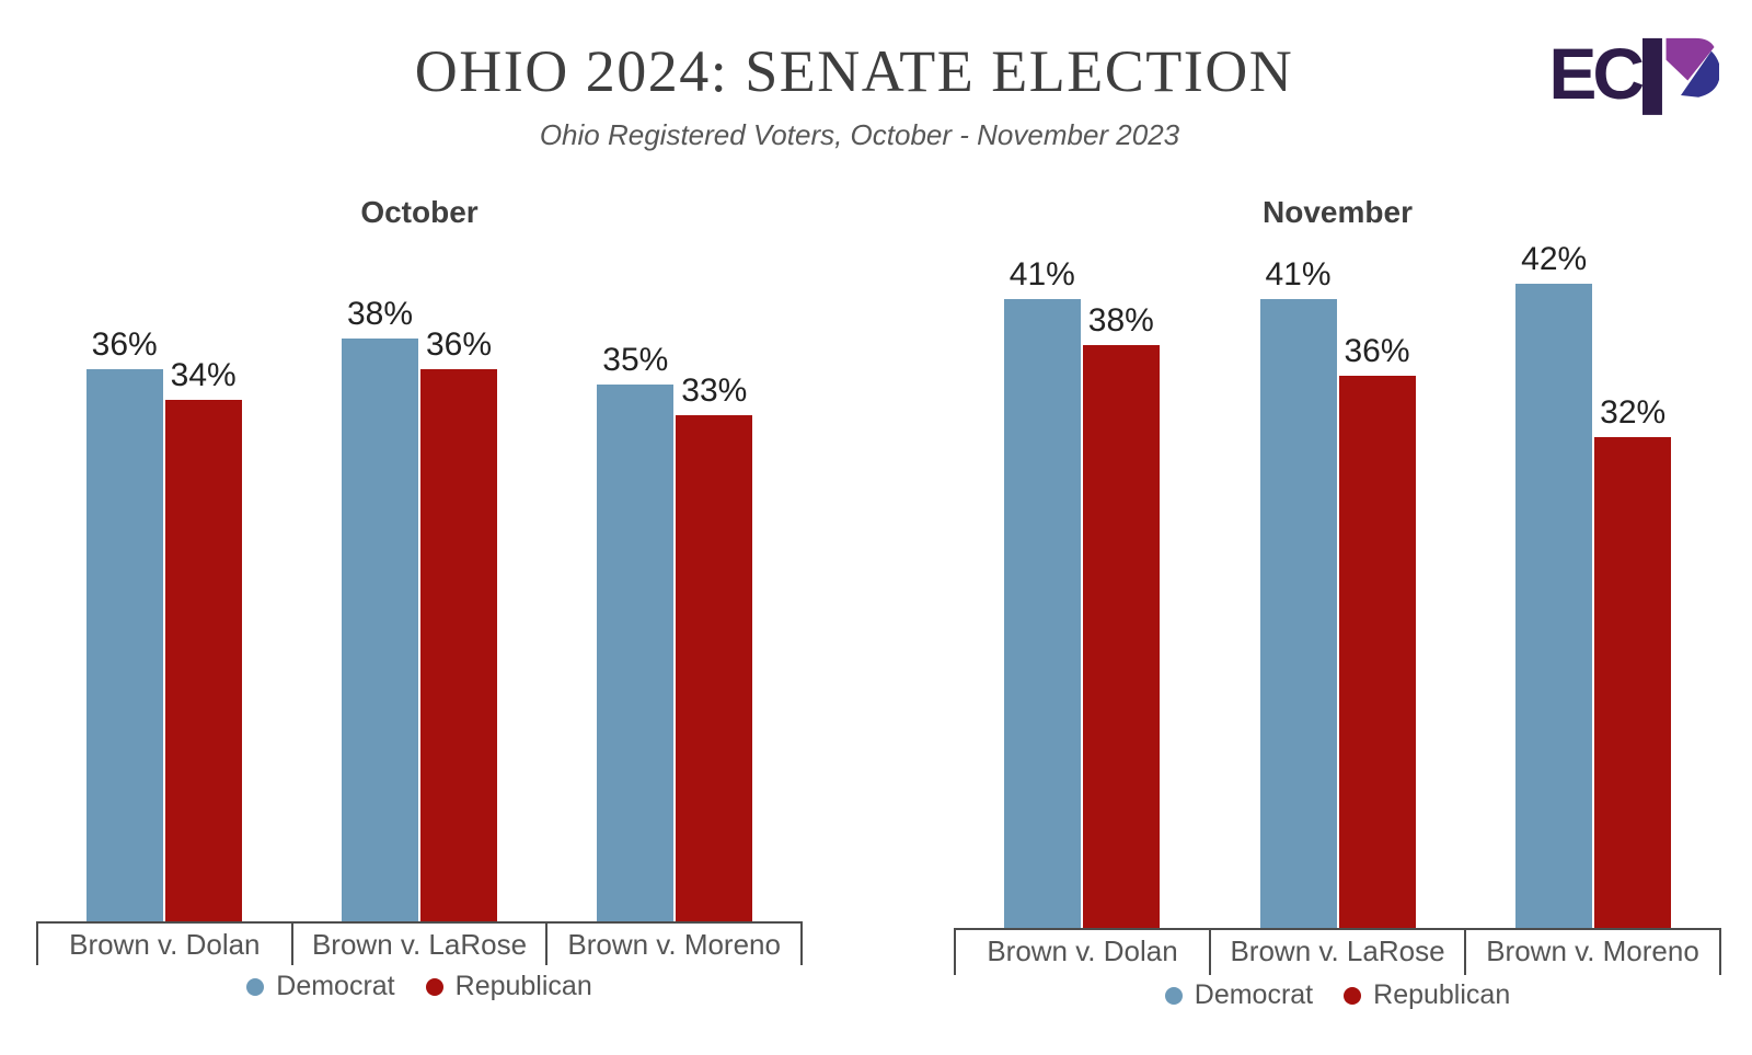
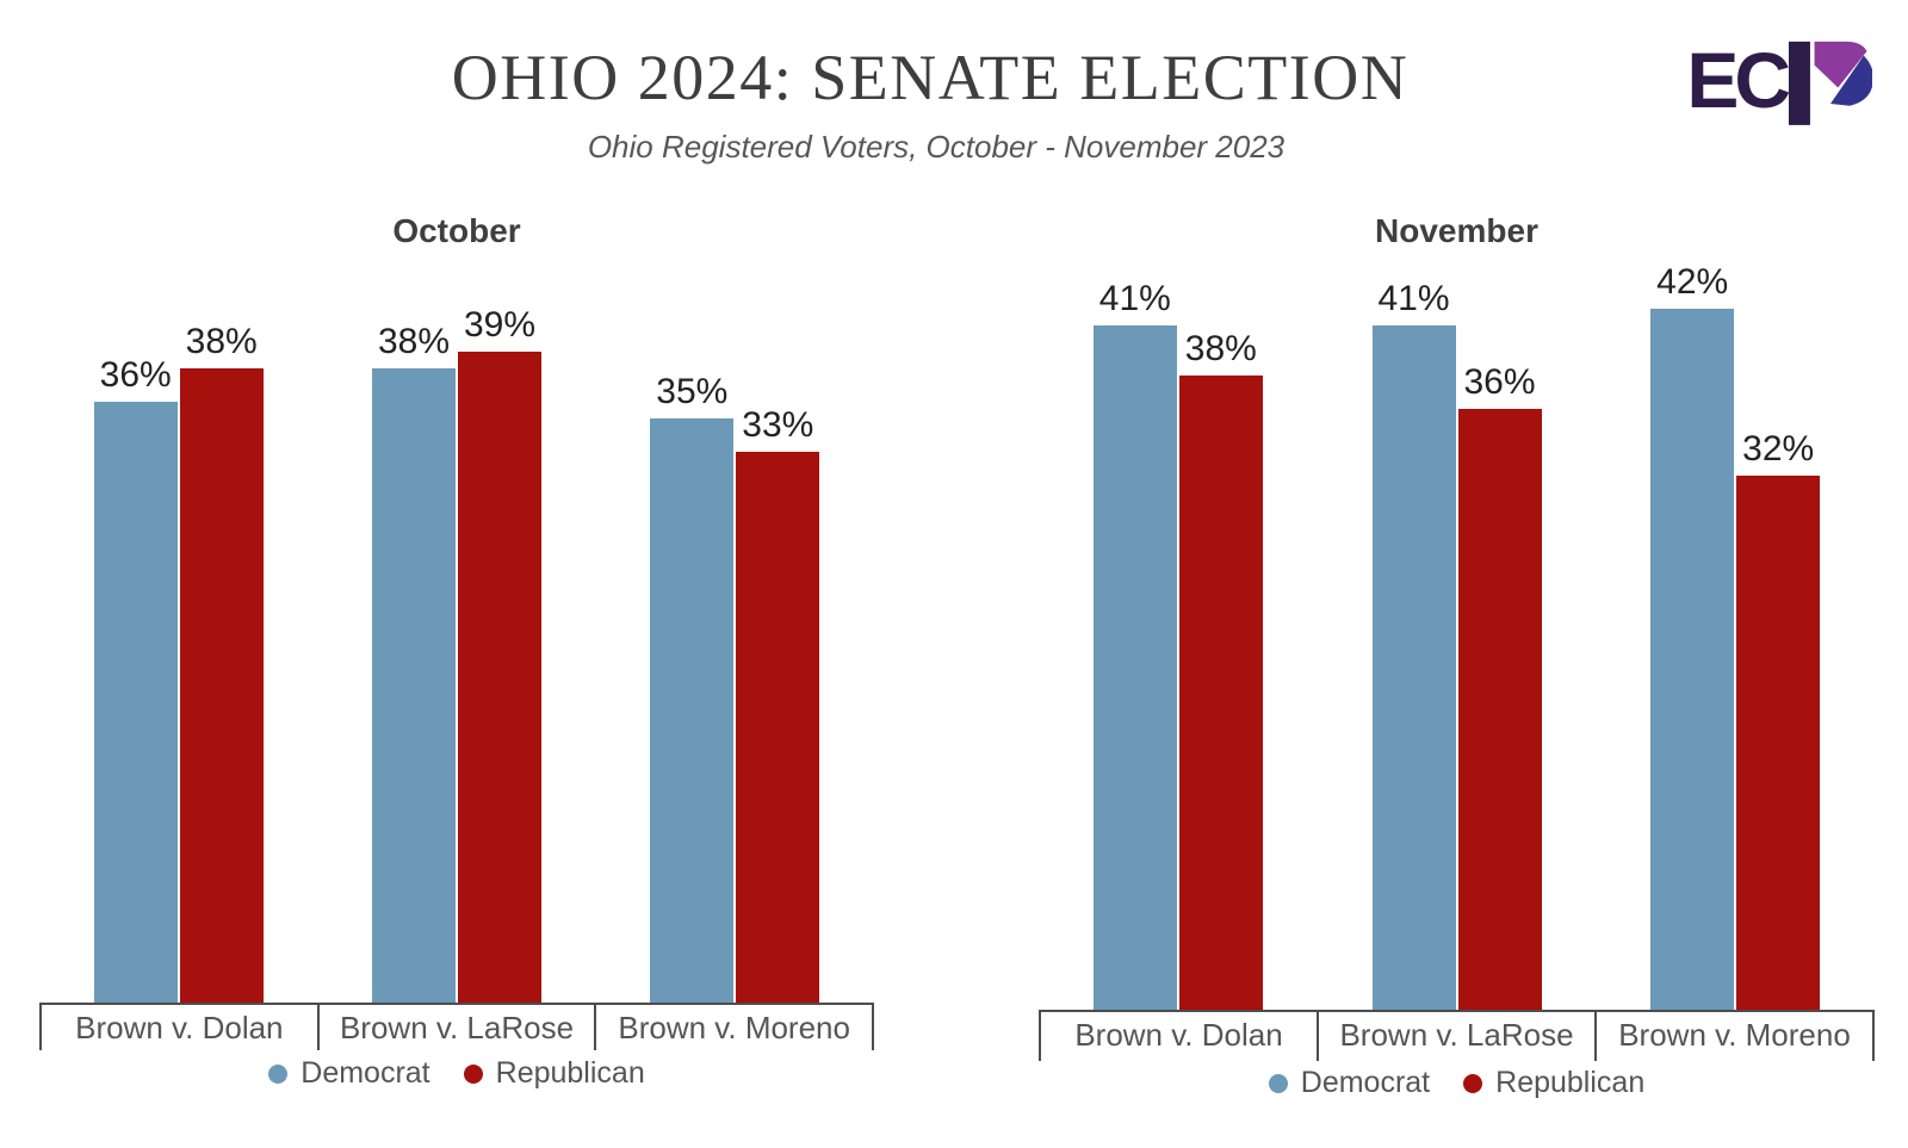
October/Republican/Brown v. Dolan: 34% -> 38%
October/Republican/Brown v. LaRose: 36% -> 39%
